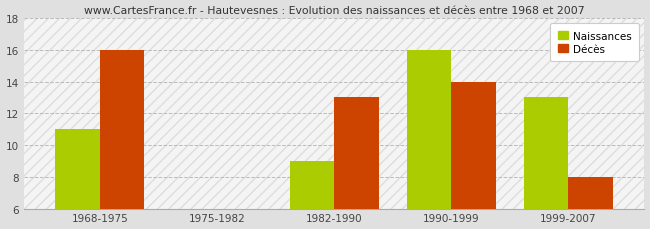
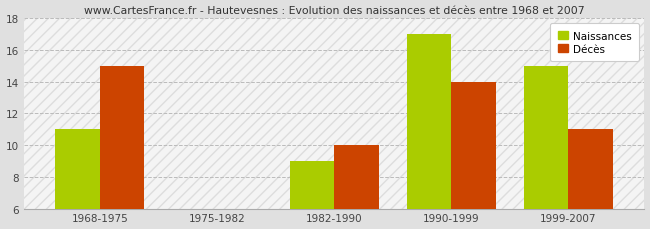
Décès/1968-1975: 16 -> 15
Décès/1982-1990: 13 -> 10
Naissances/1990-1999: 16 -> 17
Naissances/1999-2007: 13 -> 15
Décès/1999-2007: 8 -> 11
